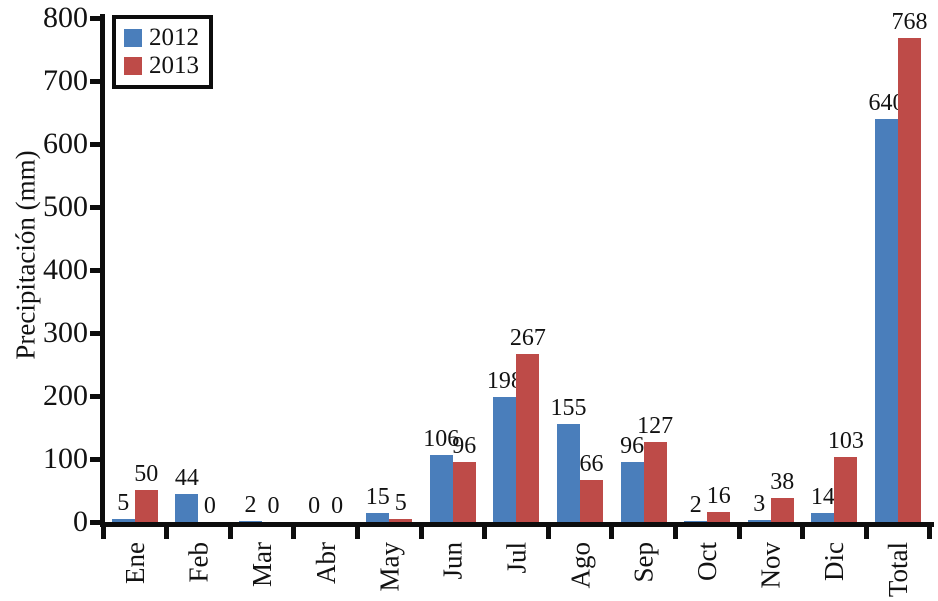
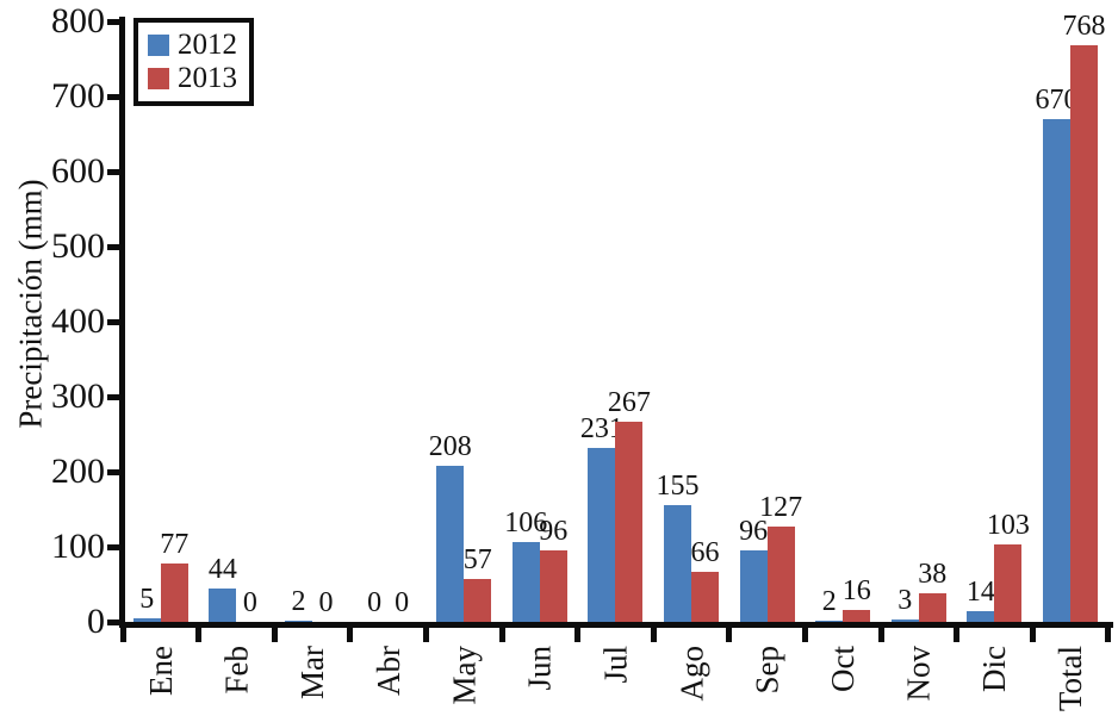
2013/Ene: 50 -> 77
2012/May: 15 -> 208
2013/May: 5 -> 57
2012/Jul: 198 -> 231
2012/Total: 640 -> 670
